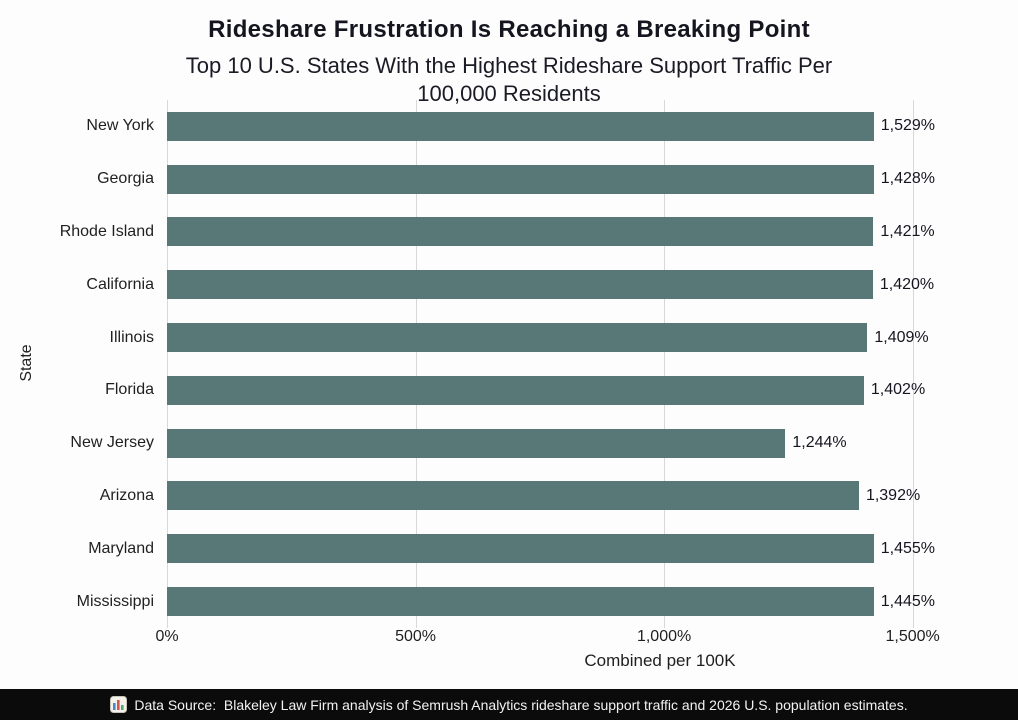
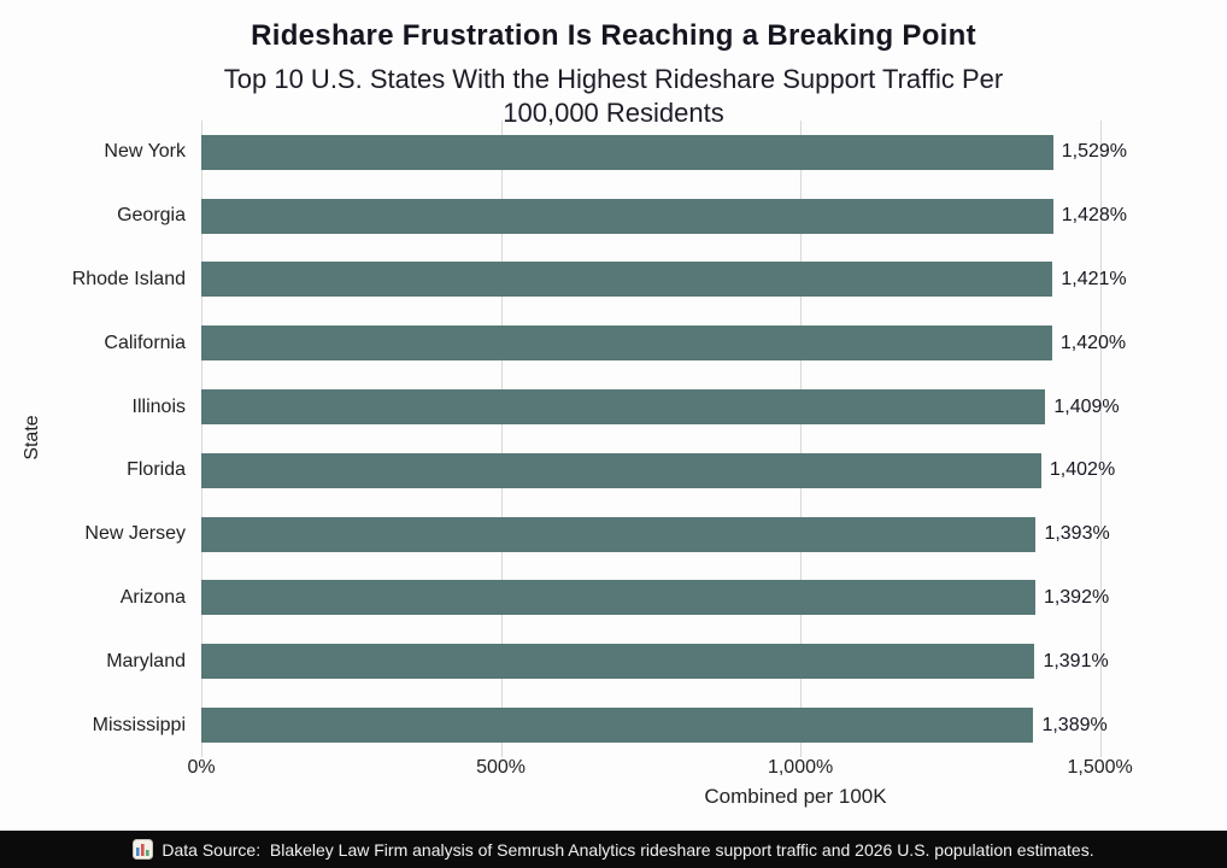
New Jersey: 1,244% -> 1,393%
Maryland: 1,455% -> 1,391%
Mississippi: 1,445% -> 1,389%
